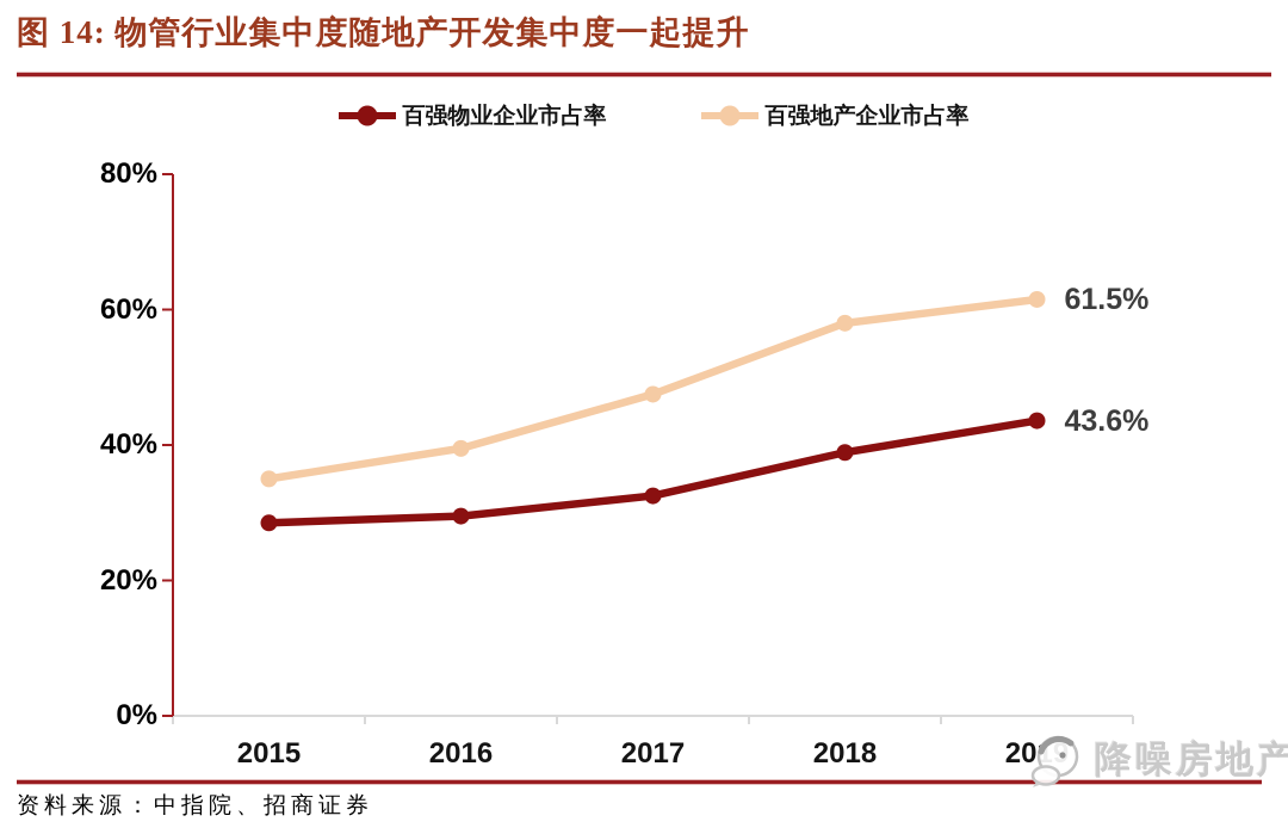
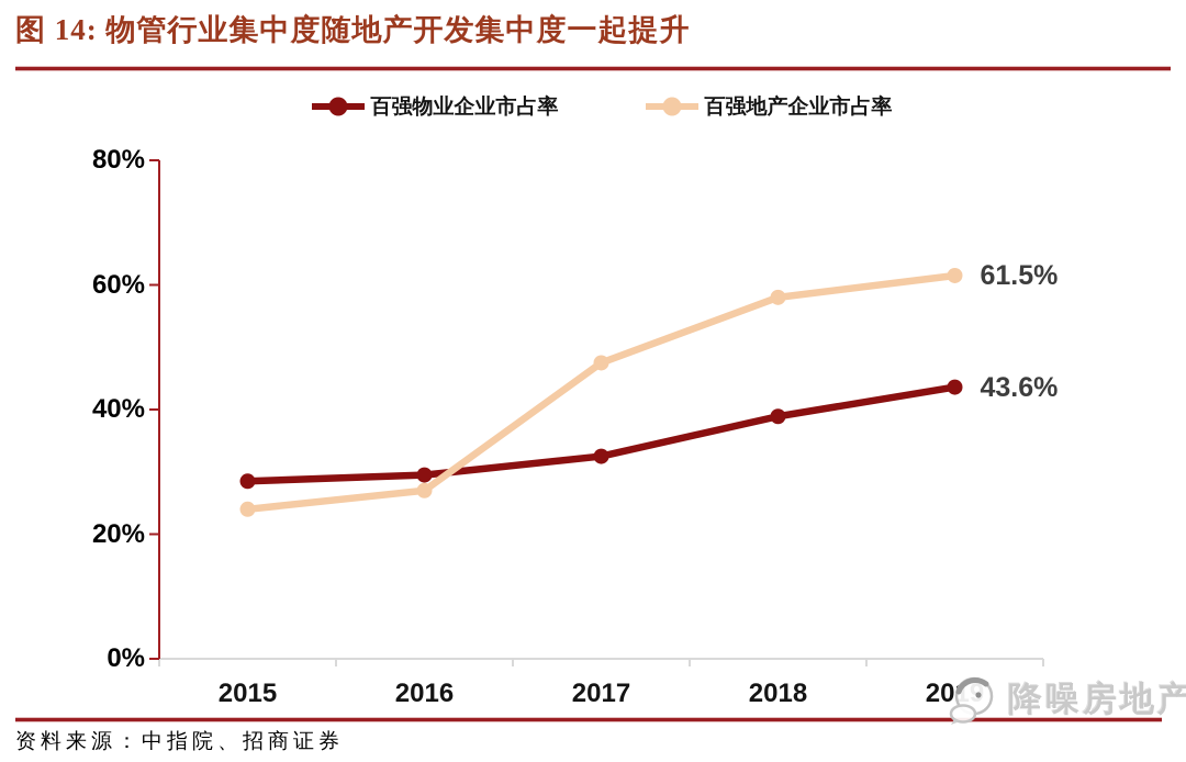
百强地产企业市占率/2015: 35% -> 24%
百强地产企业市占率/2016: 40% -> 27%
